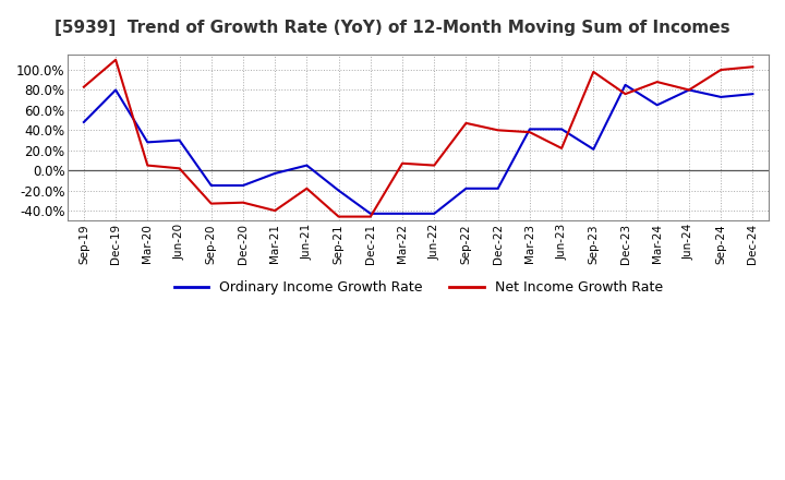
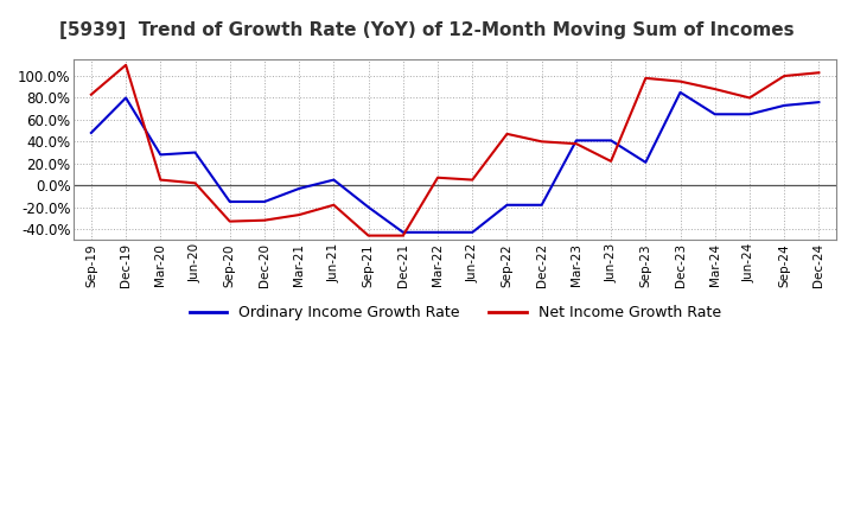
Net Income Growth Rate/Mar-21: -40% -> -27%
Net Income Growth Rate/Dec-23: 76% -> 95%
Ordinary Income Growth Rate/Jun-24: 80% -> 65%
